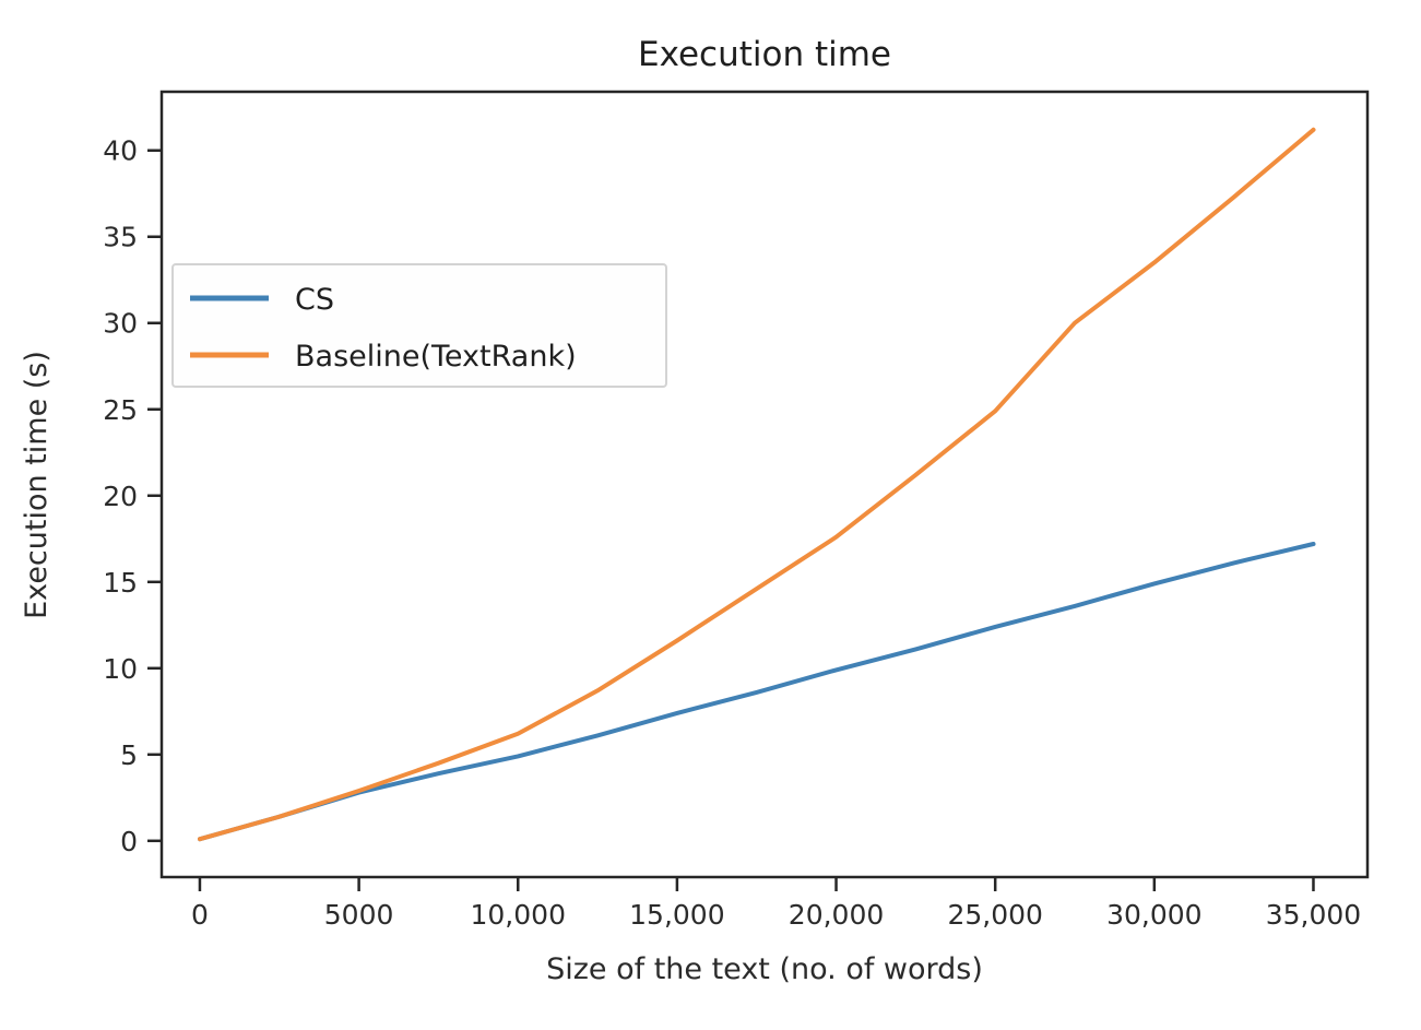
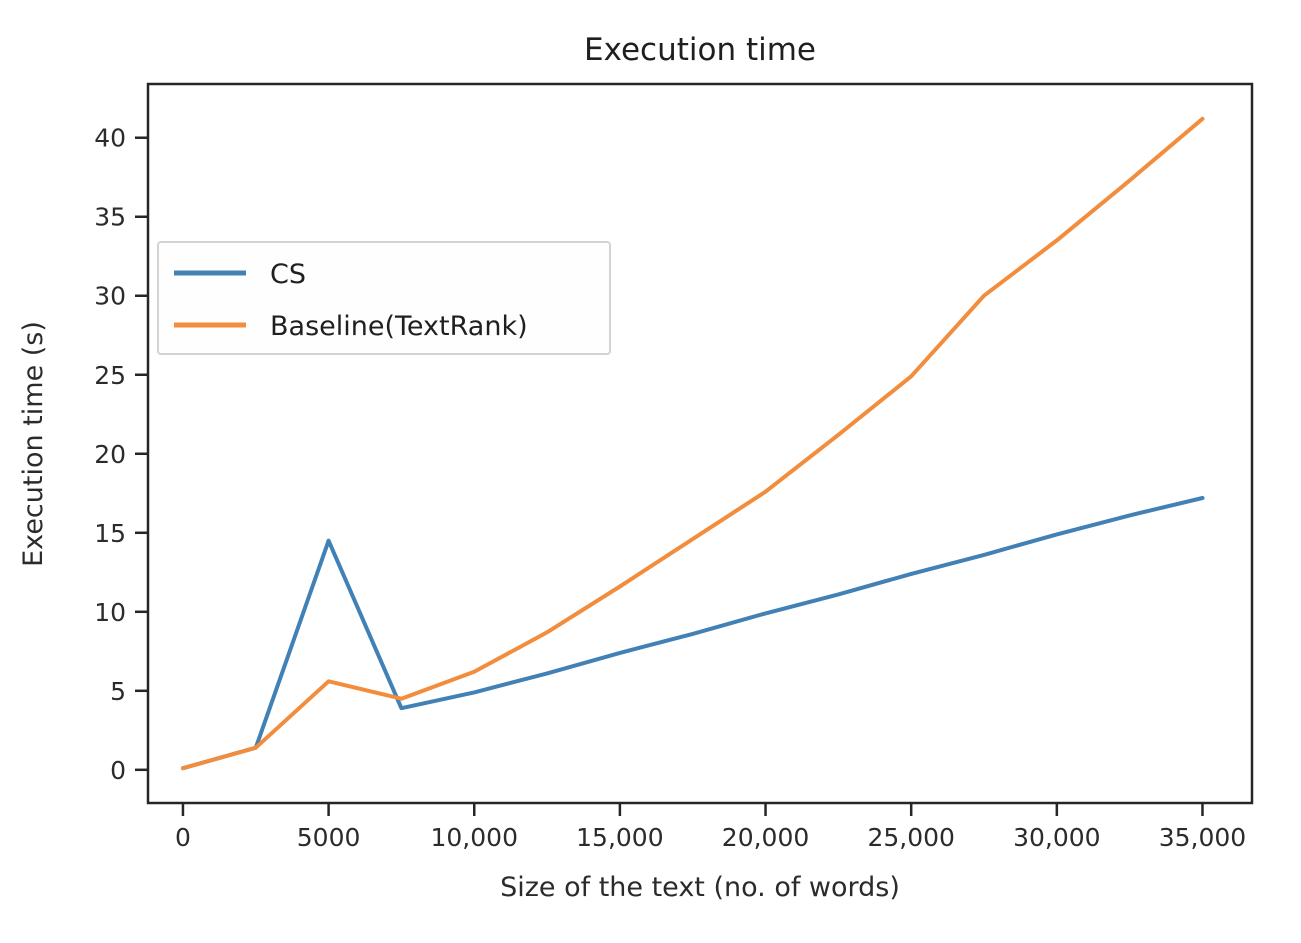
CS/5000: 2.8 -> 14.5
Baseline(TextRank)/5000: 2.9 -> 5.6
